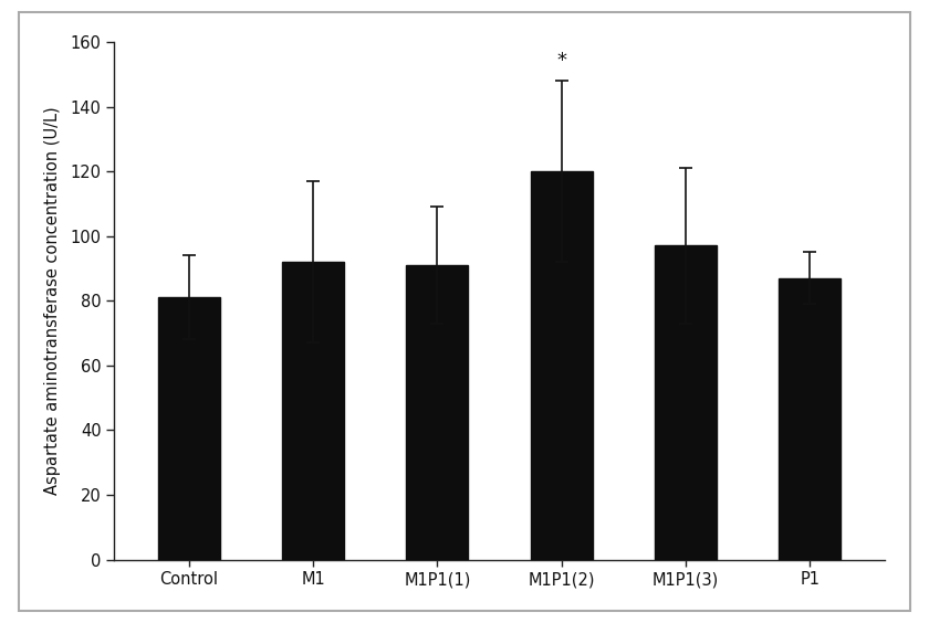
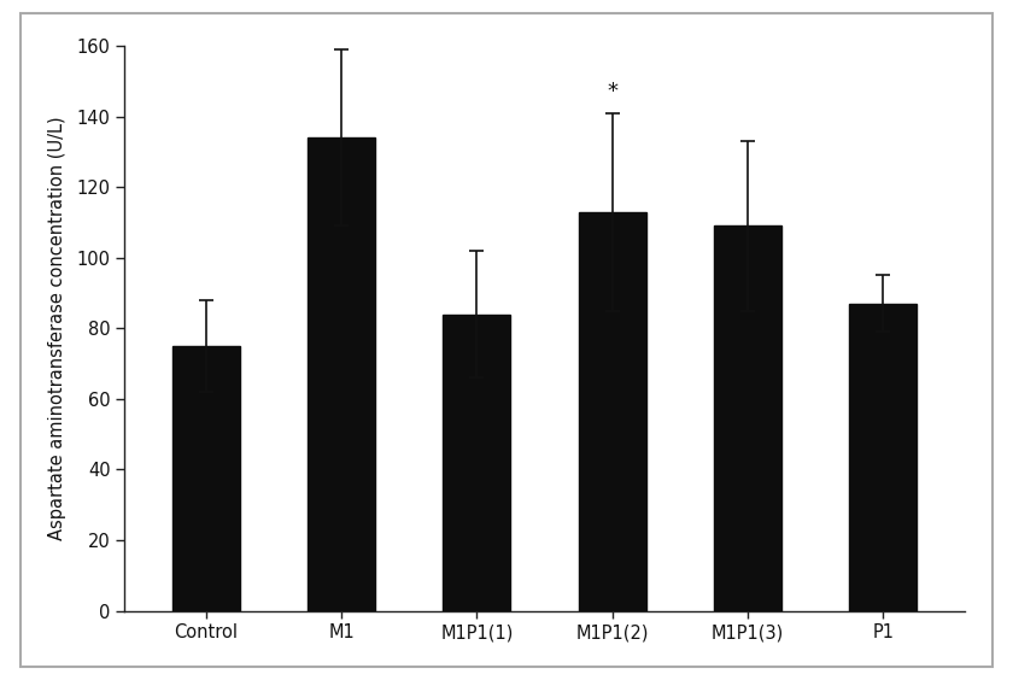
Control: 81 -> 75
M1: 92 -> 134
M1P1(1): 91 -> 84
M1P1(2): 120 -> 113
M1P1(3): 97 -> 109
